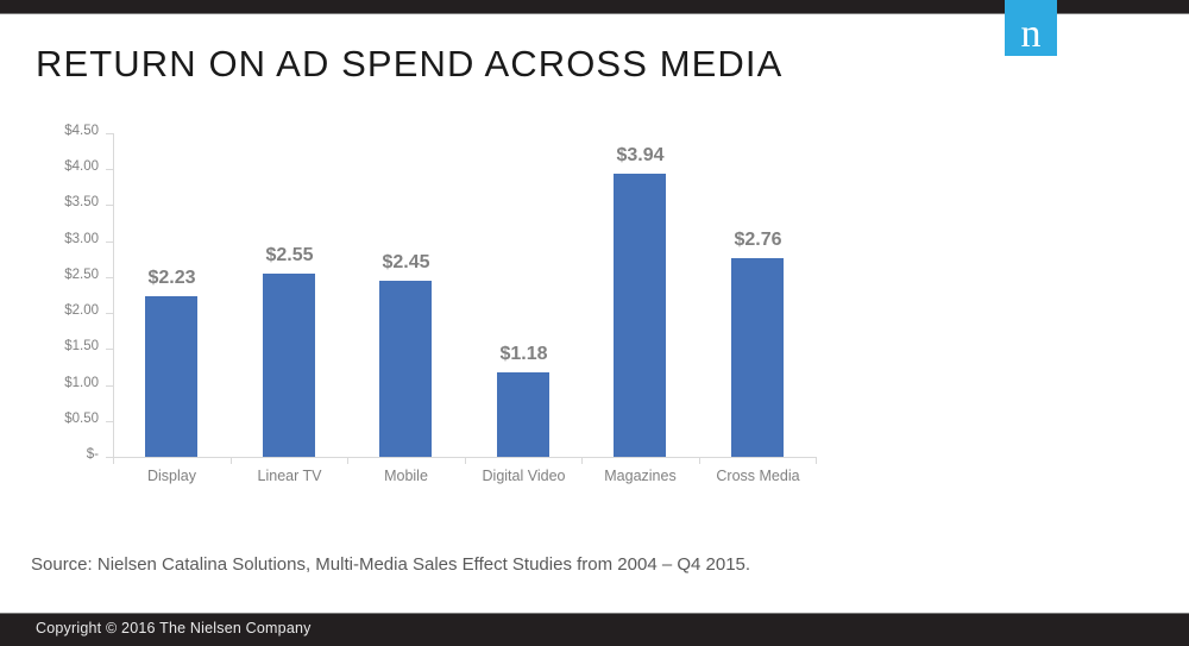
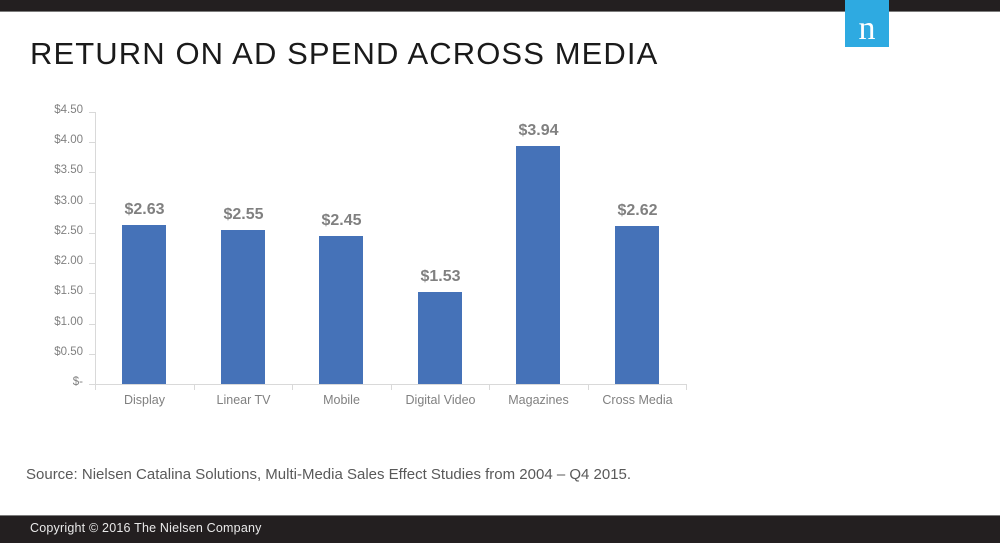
Display: $2.23 -> $2.63
Digital Video: $1.18 -> $1.53
Cross Media: $2.76 -> $2.62
